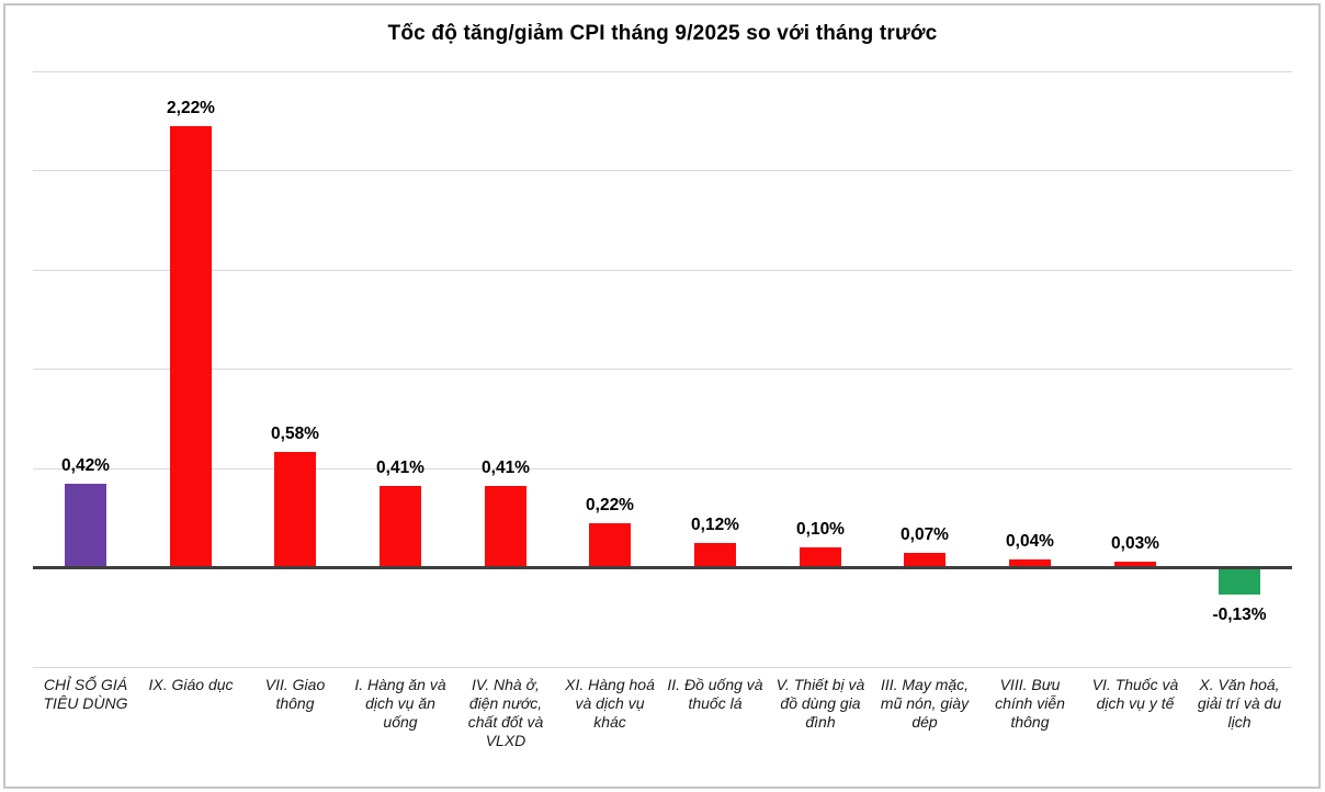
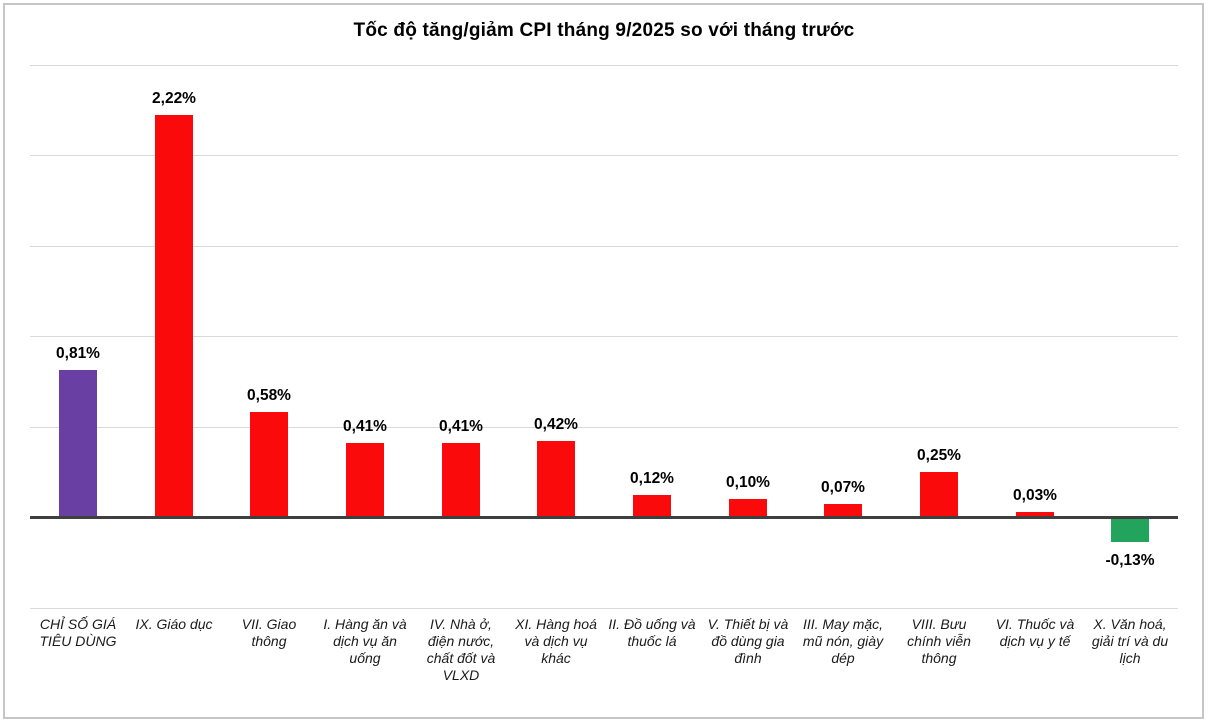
CHỈ SỐ GIÁ TIÊU DÙNG: 0,42% -> 0,81%
XI. Hàng hoá và dịch vụ khác: 0,22% -> 0,42%
VIII. Bưu chính viễn thông: 0,04% -> 0,25%
